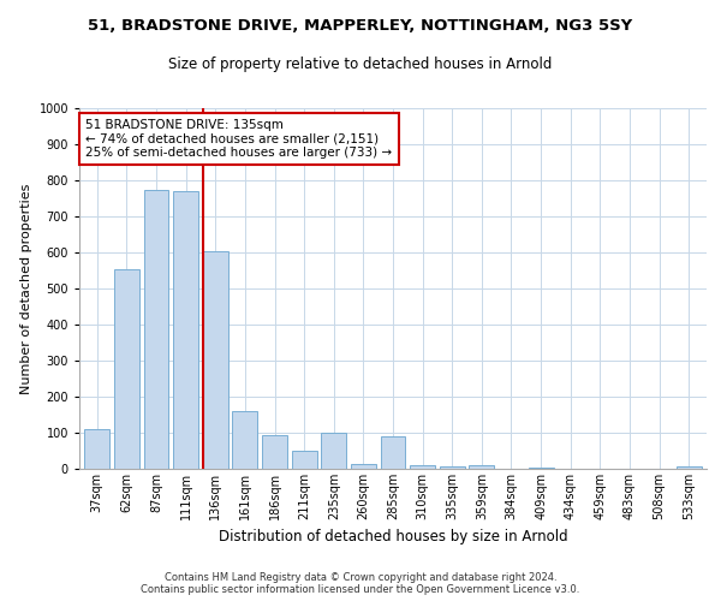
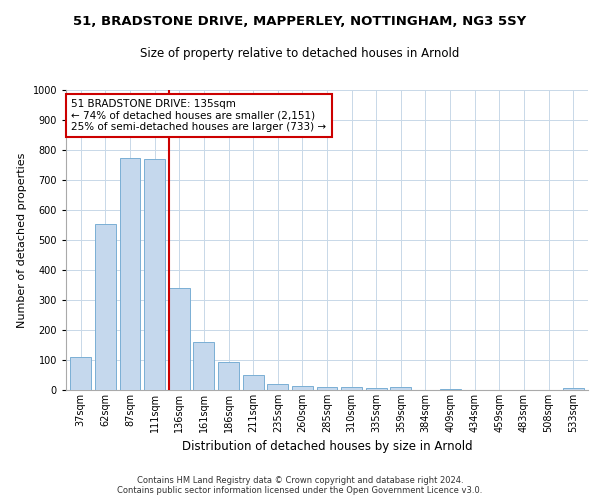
136sqm: 605 -> 340
235sqm: 100 -> 20
285sqm: 90 -> 10
